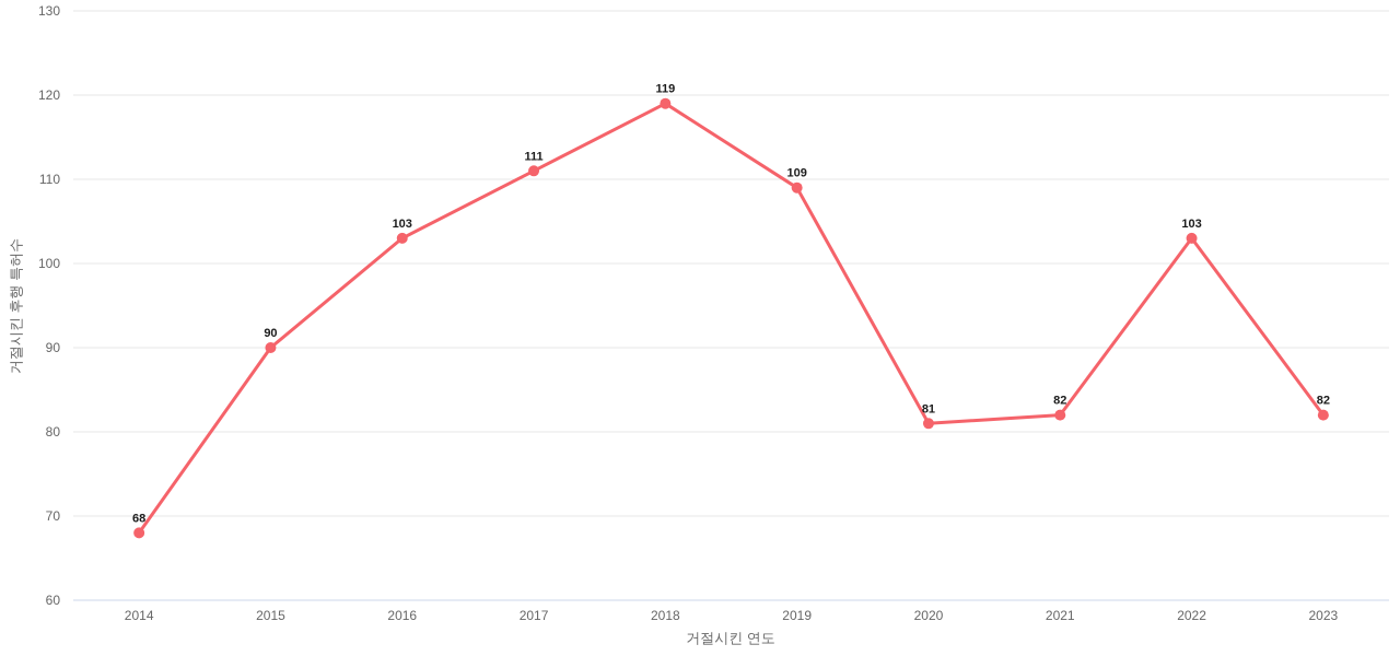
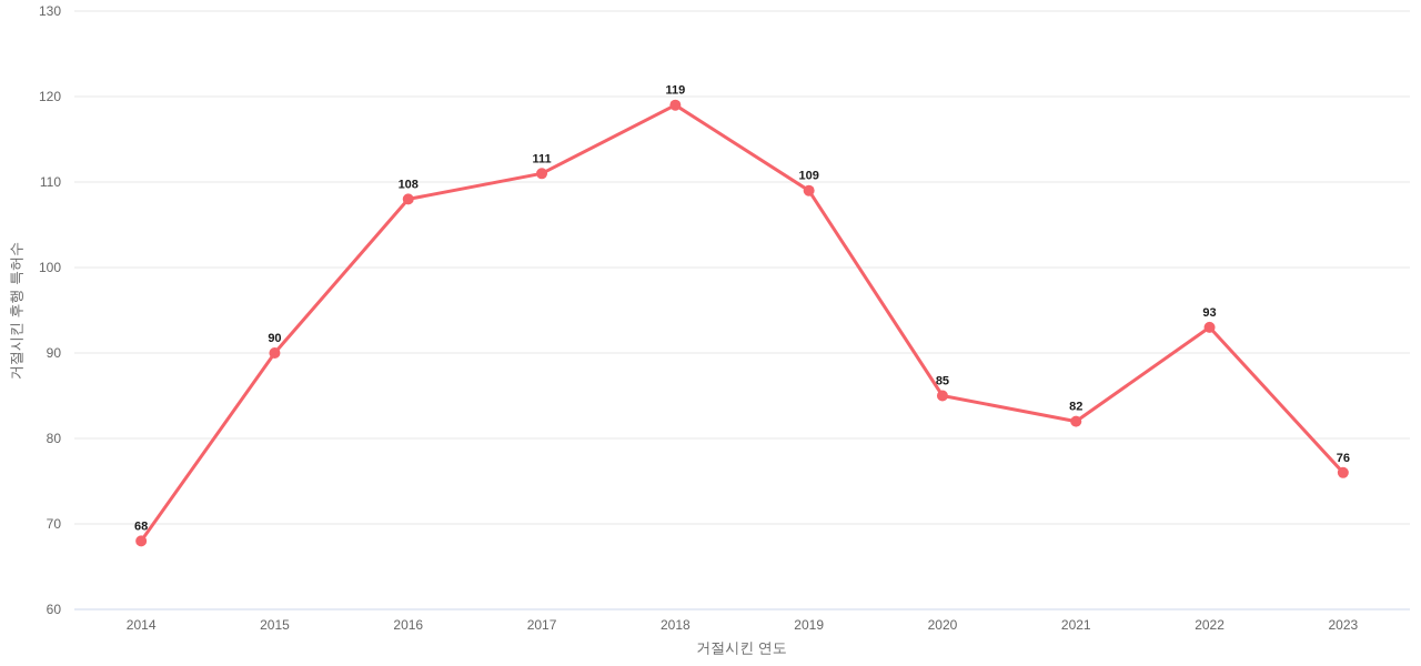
2016: 103 -> 108
2020: 81 -> 85
2022: 103 -> 93
2023: 82 -> 76
